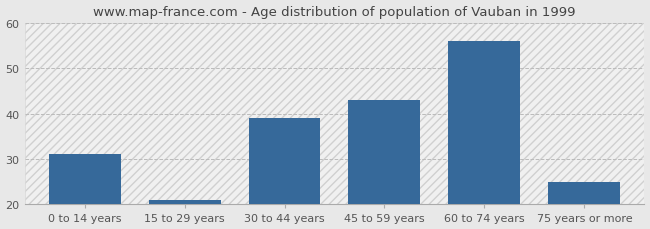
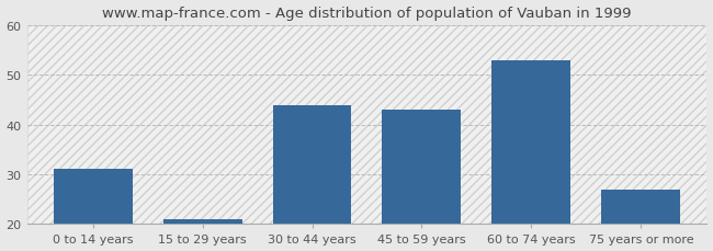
30 to 44 years: 39 -> 44
60 to 74 years: 56 -> 53
75 years or more: 25 -> 27
